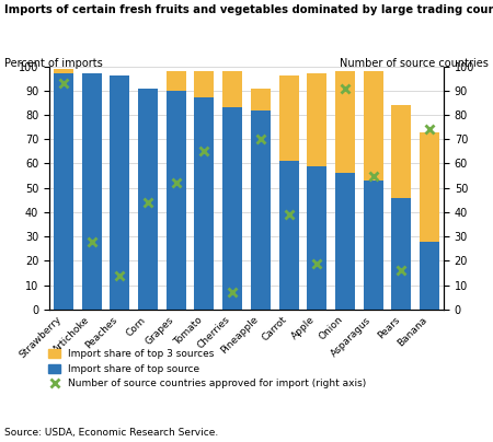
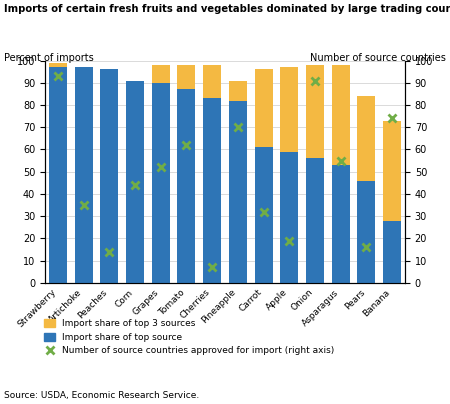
Number of source countries approved for import (right axis)/Artichoke: 28 -> 35
Number of source countries approved for import (right axis)/Tomato: 65 -> 62
Number of source countries approved for import (right axis)/Carrot: 39 -> 32
